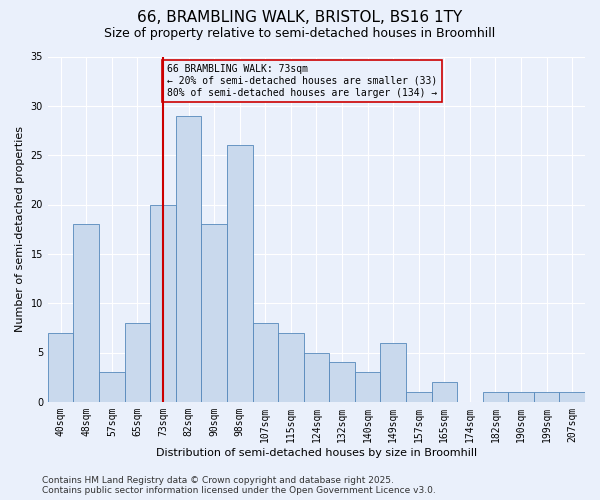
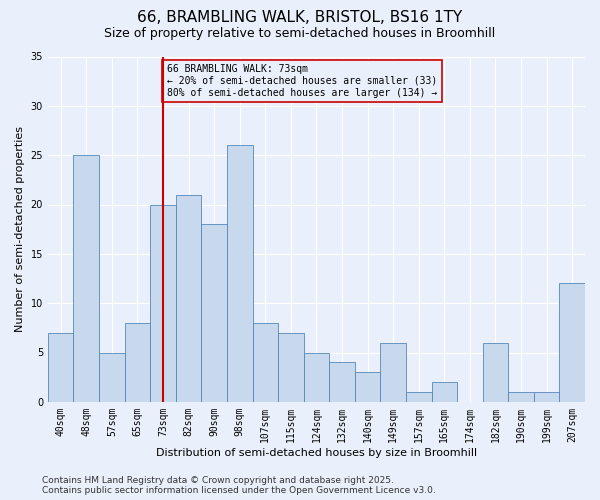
48sqm: 18 -> 25
57sqm: 3 -> 5
82sqm: 29 -> 21
182sqm: 1 -> 6
207sqm: 1 -> 12
